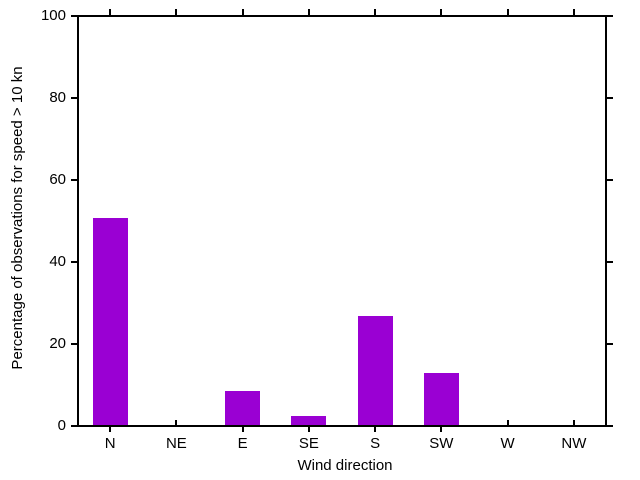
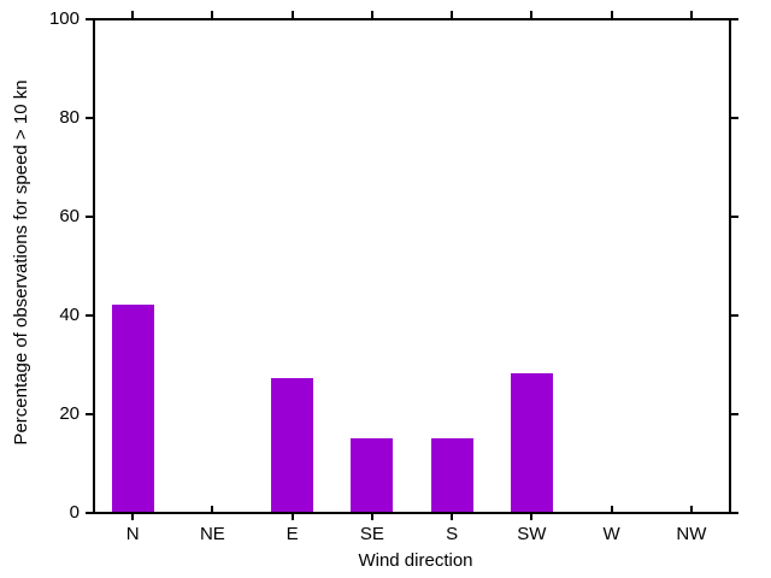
N: 50 -> 42
E: 8 -> 27
SE: 2 -> 15
S: 27 -> 15
SW: 13 -> 28
